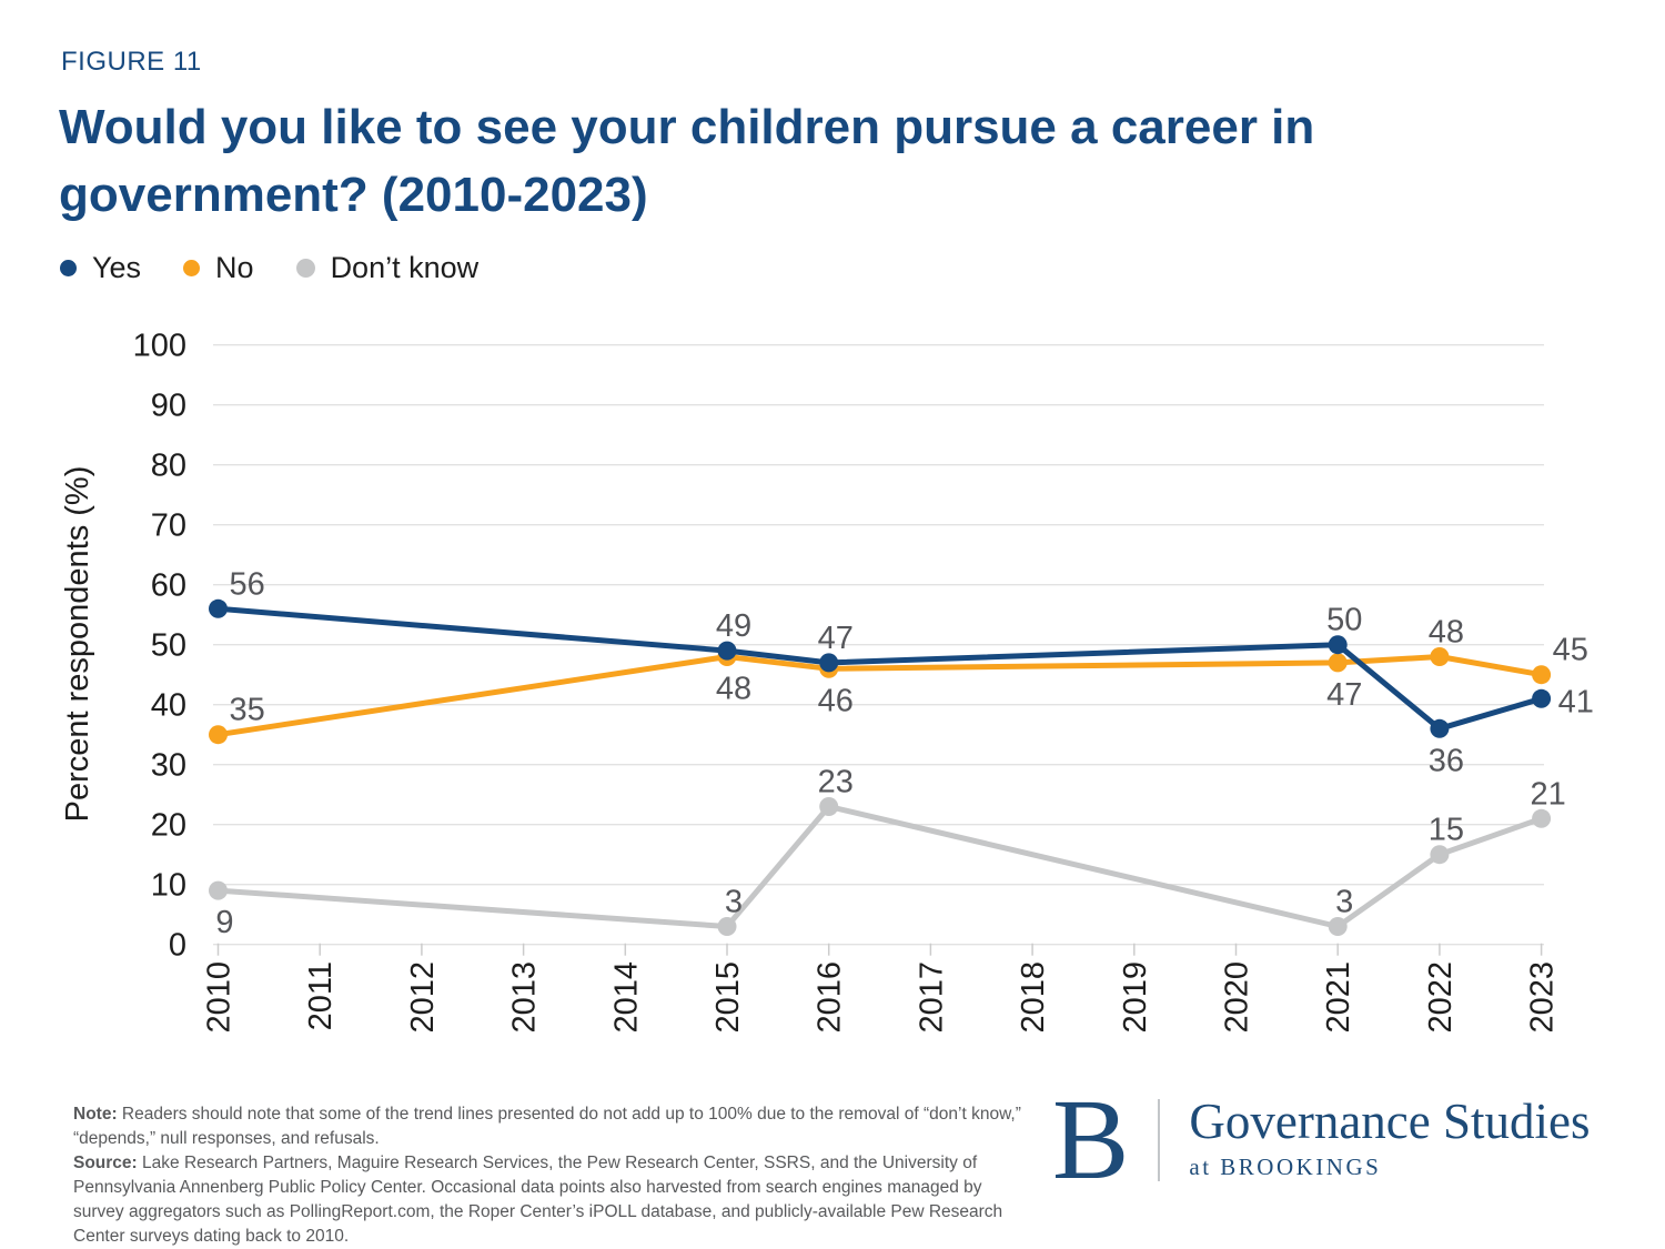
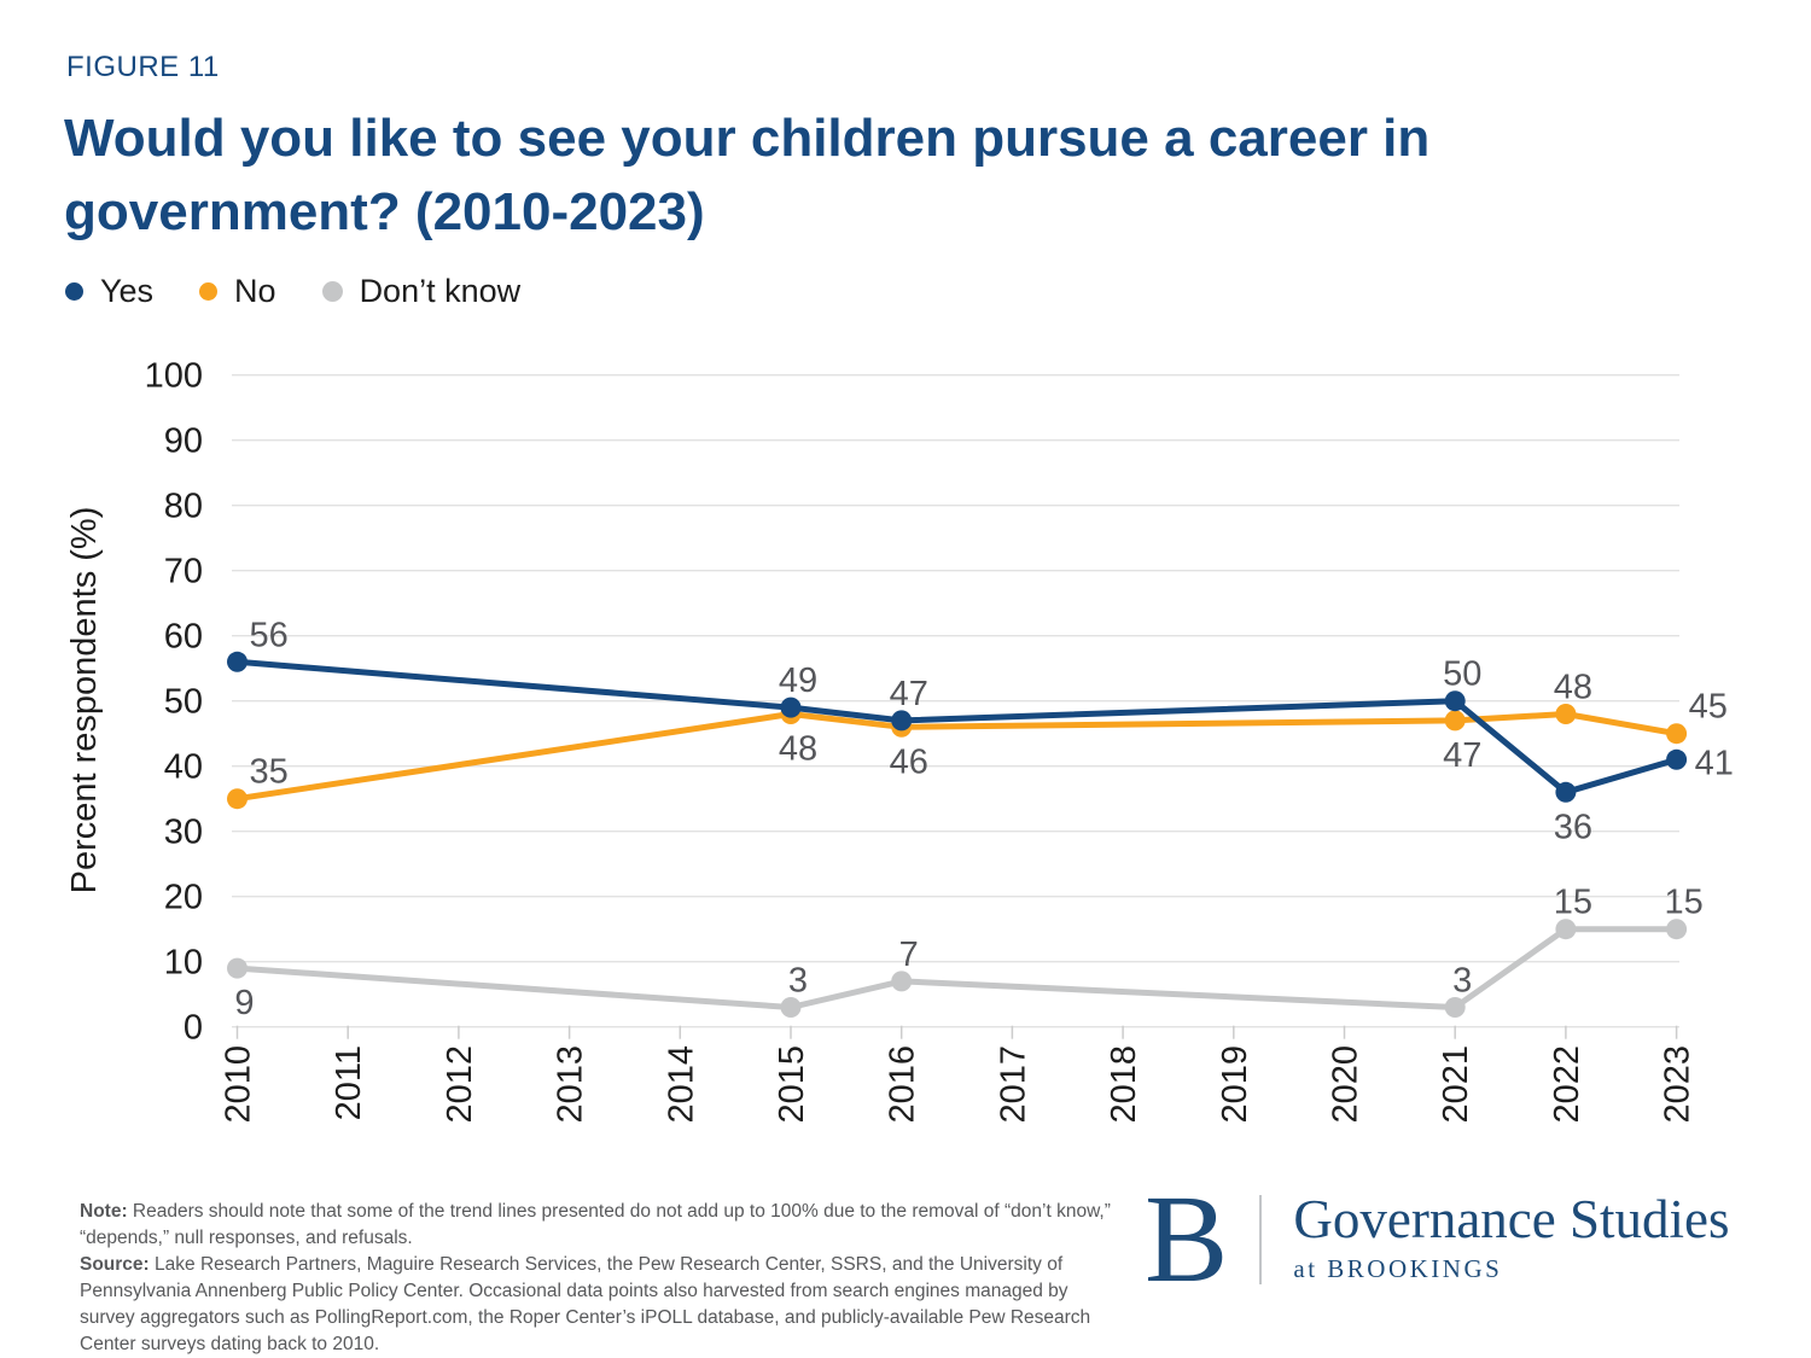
Don’t know/2016: 23 -> 7
Don’t know/2023: 21 -> 15
